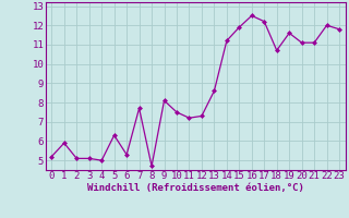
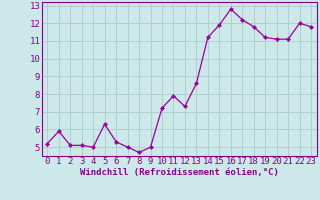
7: 7.7 -> 5.0
9: 8.1 -> 5.0
10: 7.5 -> 7.2
11: 7.2 -> 7.9
16: 12.5 -> 12.8
18: 10.7 -> 11.8
19: 11.6 -> 11.2
